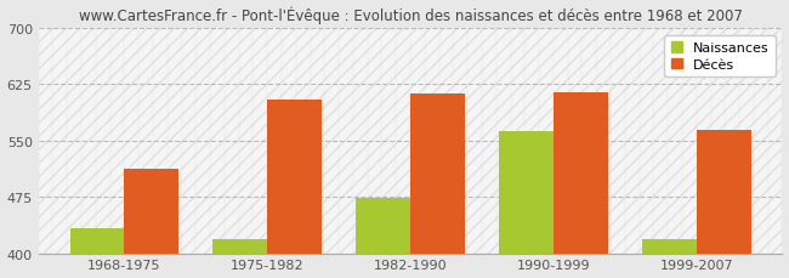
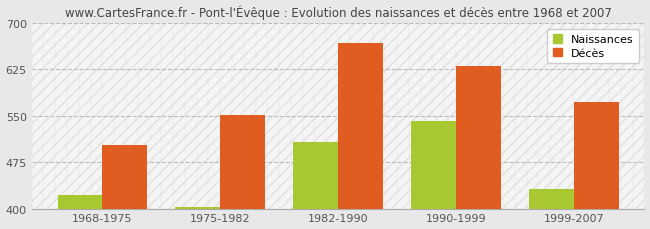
Naissances/1968-1975: 434 -> 422
Décès/1968-1975: 512 -> 503
Naissances/1975-1982: 418 -> 403
Décès/1975-1982: 604 -> 551
Naissances/1982-1990: 474 -> 507
Décès/1982-1990: 612 -> 668
Naissances/1990-1999: 562 -> 541
Décès/1990-1999: 614 -> 630
Naissances/1999-2007: 418 -> 432
Décès/1999-2007: 564 -> 573
